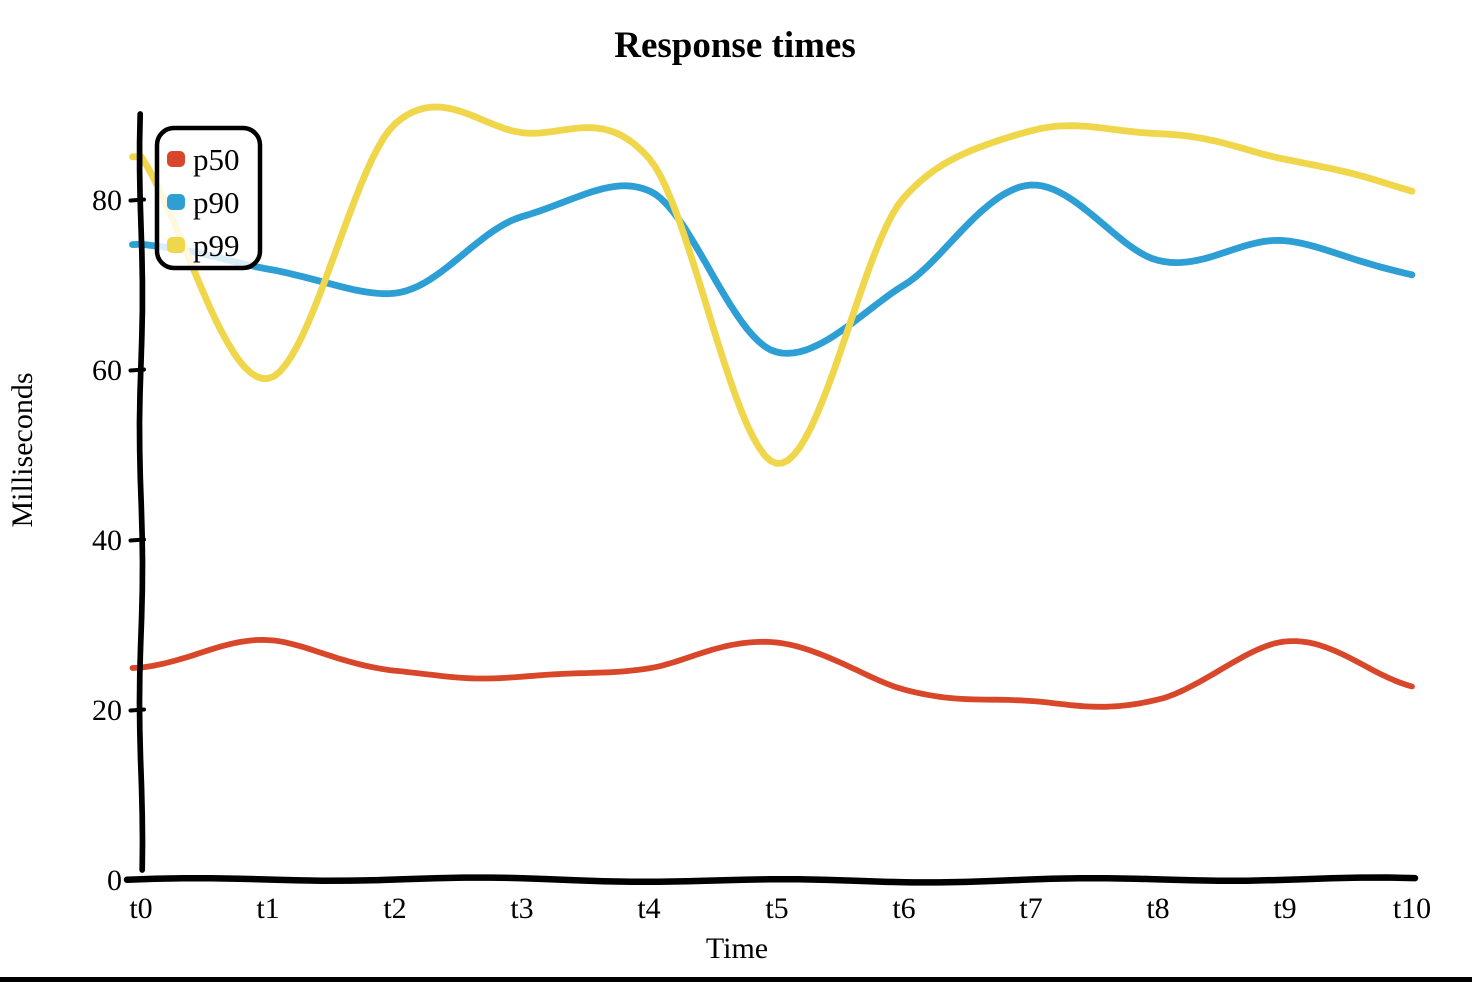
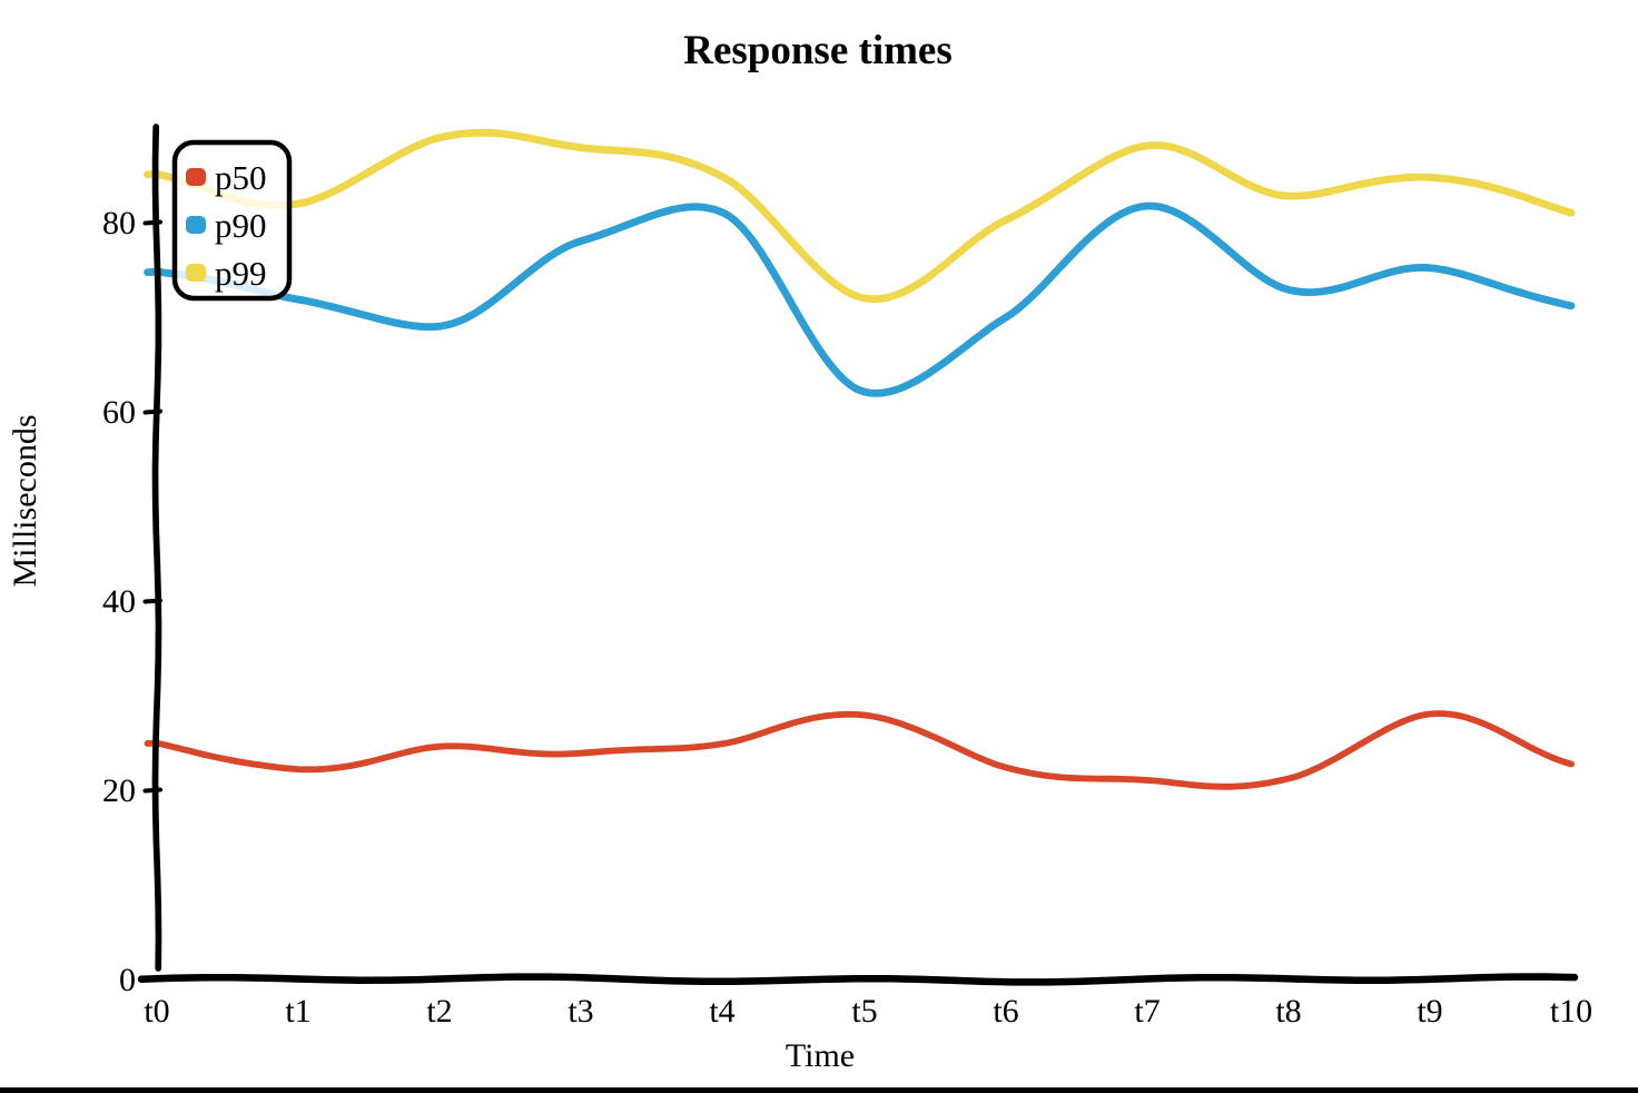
p50/t1: 28 -> 22
p99/t1: 59 -> 82
p99/t5: 49 -> 72
p99/t8: 88 -> 83
